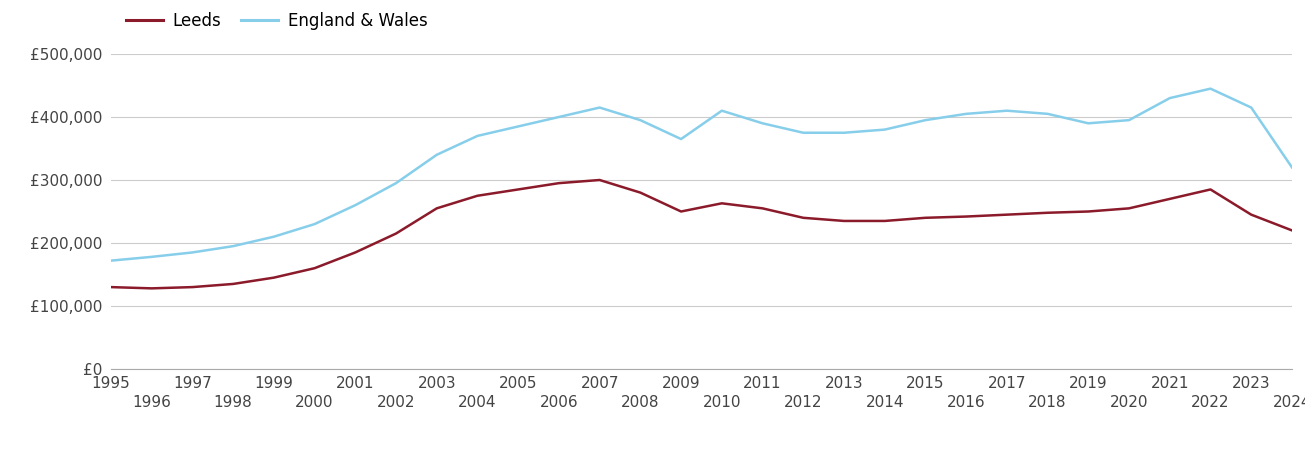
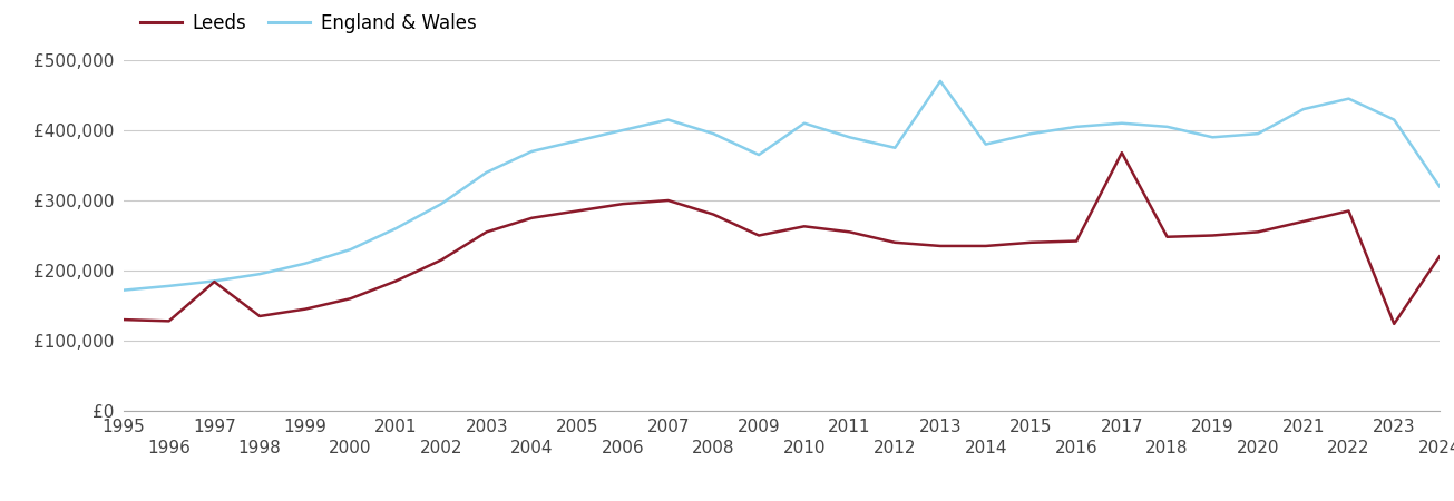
Leeds/1997: £130,000 -> £184,000
England & Wales/2013: £375,000 -> £470,000
Leeds/2017: £245,000 -> £368,000
Leeds/2023: £245,000 -> £124,000
